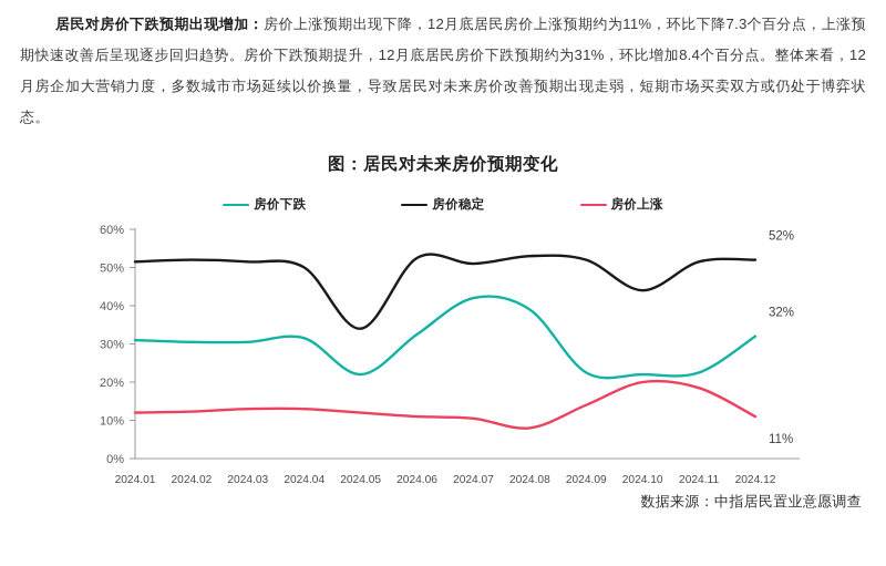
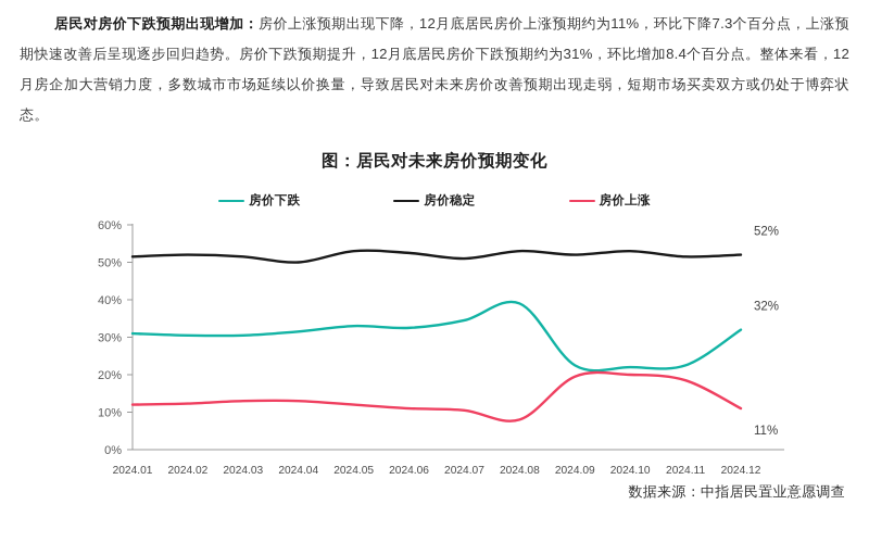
房价下跌/2024.05: 22% -> 33%
房价稳定/2024.05: 34% -> 53%
房价下跌/2024.07: 42% -> 34%
房价上涨/2024.09: 14% -> 20%
房价稳定/2024.10: 44% -> 53%
